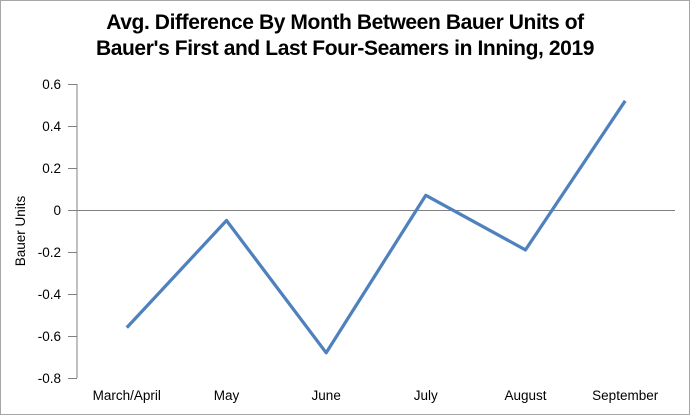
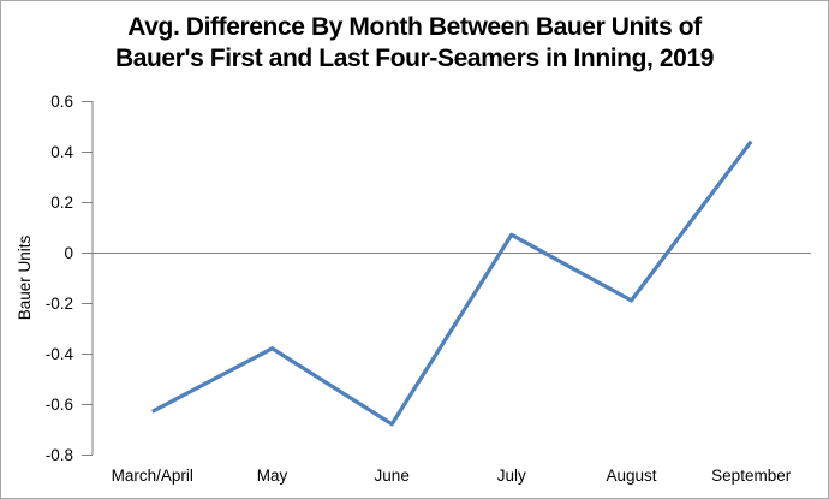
March/April: -0.56 -> -0.63
May: -0.05 -> -0.38
September: 0.52 -> 0.44
